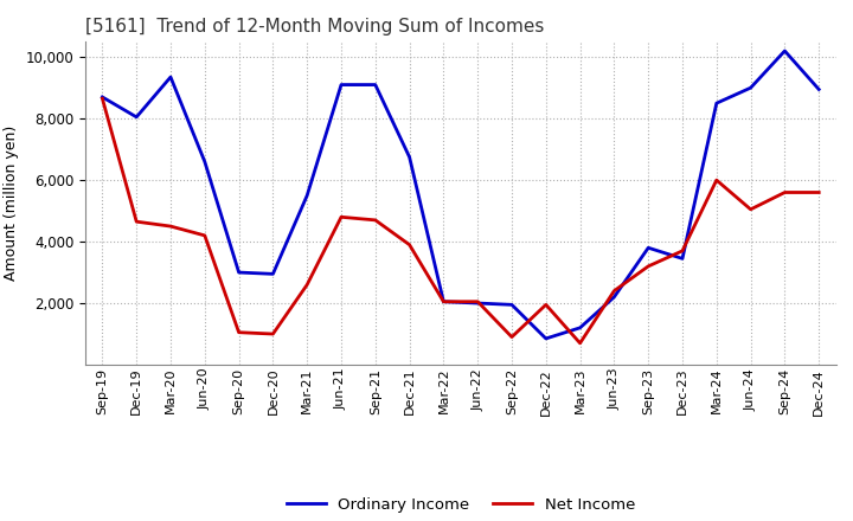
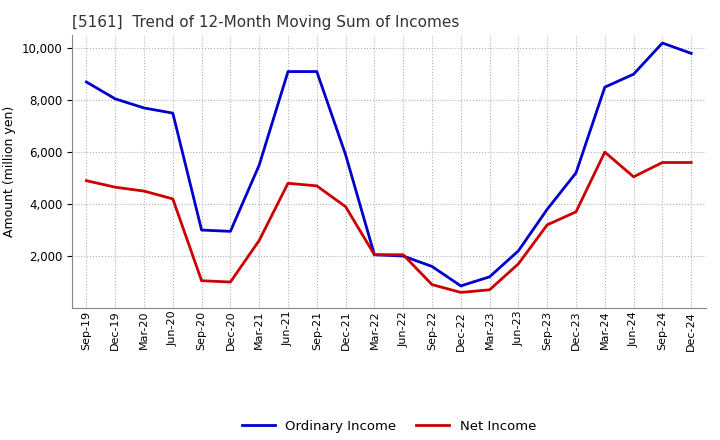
Net Income/Sep-19: 8,650 -> 4,900
Ordinary Income/Mar-20: 9,350 -> 7,700
Ordinary Income/Jun-20: 6,600 -> 7,500
Ordinary Income/Dec-21: 6,750 -> 5,900
Ordinary Income/Sep-22: 1,950 -> 1,600
Net Income/Dec-22: 1,950 -> 600
Net Income/Jun-23: 2,400 -> 1,700
Ordinary Income/Dec-23: 3,450 -> 5,200
Ordinary Income/Dec-24: 8,950 -> 9,800
